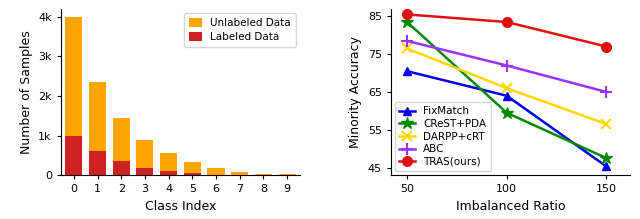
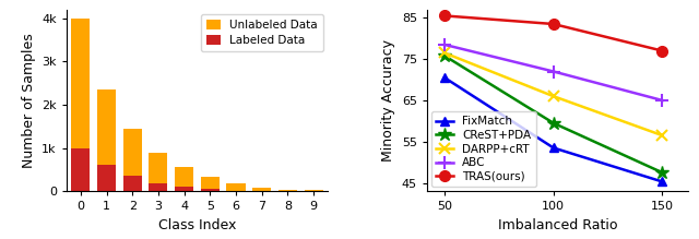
CReST+PDA/50: 83.5 -> 75.8
FixMatch/100: 64.0 -> 53.5
